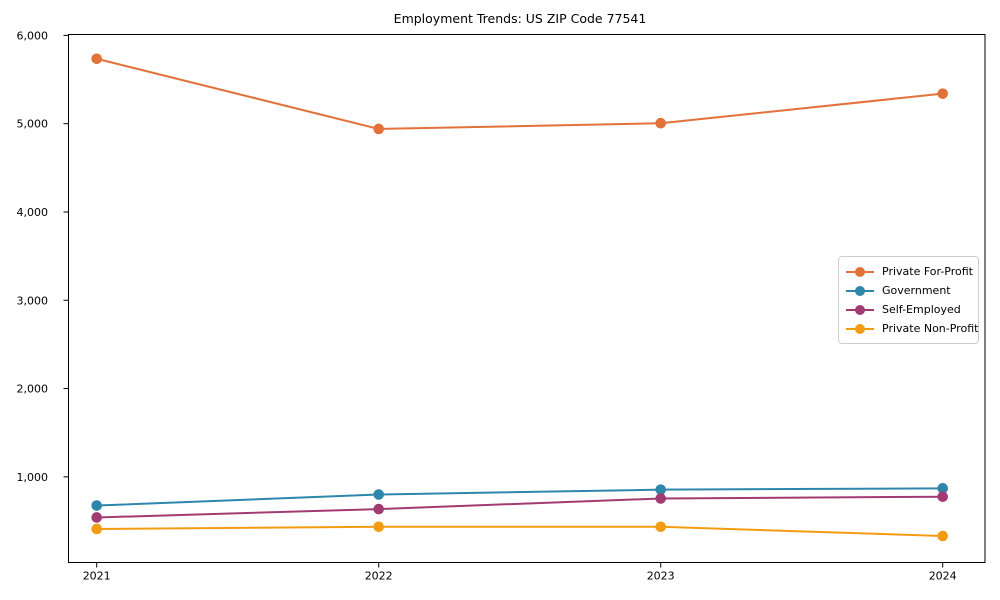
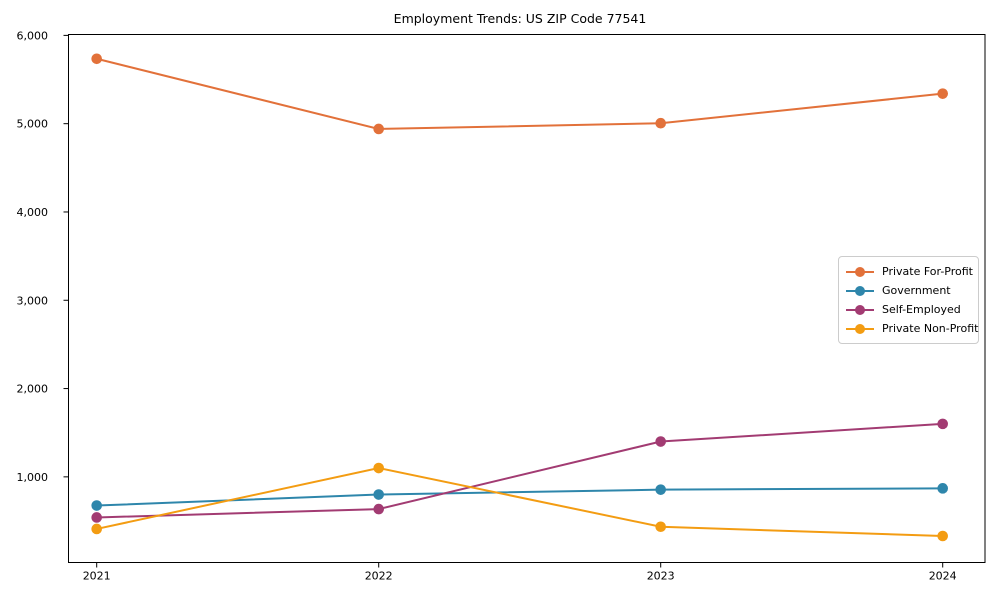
Private Non-Profit/2022: 400 -> 1100
Self-Employed/2023: 800 -> 1400
Self-Employed/2024: 800 -> 1600
